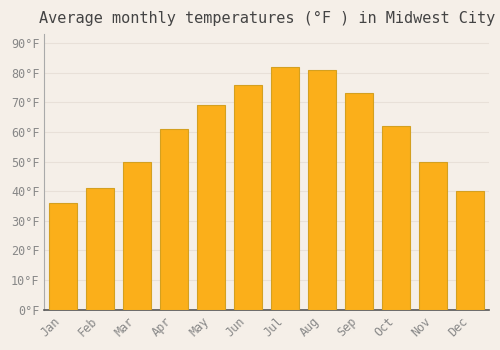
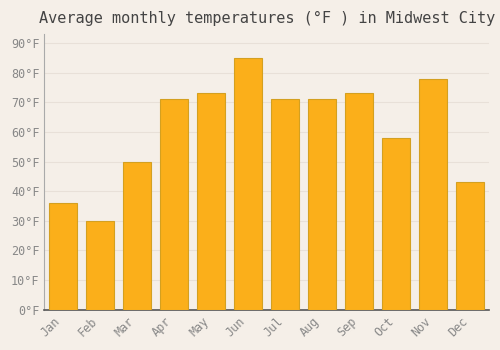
Feb: 41°F -> 30°F
Apr: 61°F -> 71°F
May: 69°F -> 73°F
Jun: 76°F -> 85°F
Jul: 82°F -> 71°F
Aug: 81°F -> 71°F
Oct: 62°F -> 58°F
Nov: 50°F -> 78°F
Dec: 40°F -> 43°F
